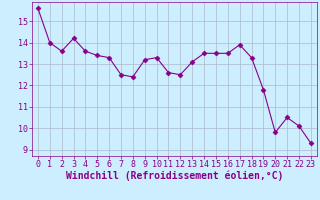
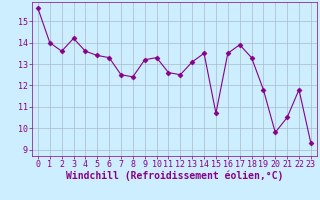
15: 13.5 -> 10.7
22: 10.1 -> 11.8
